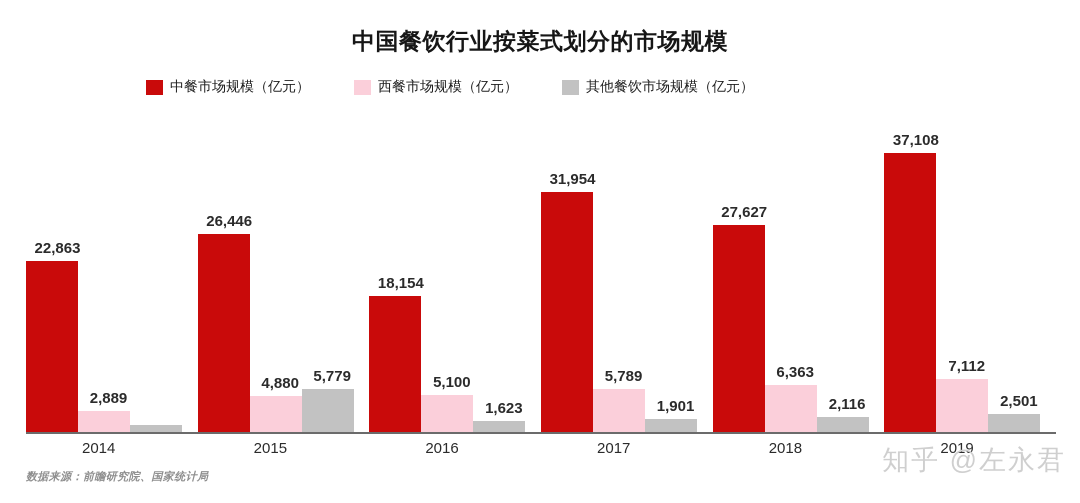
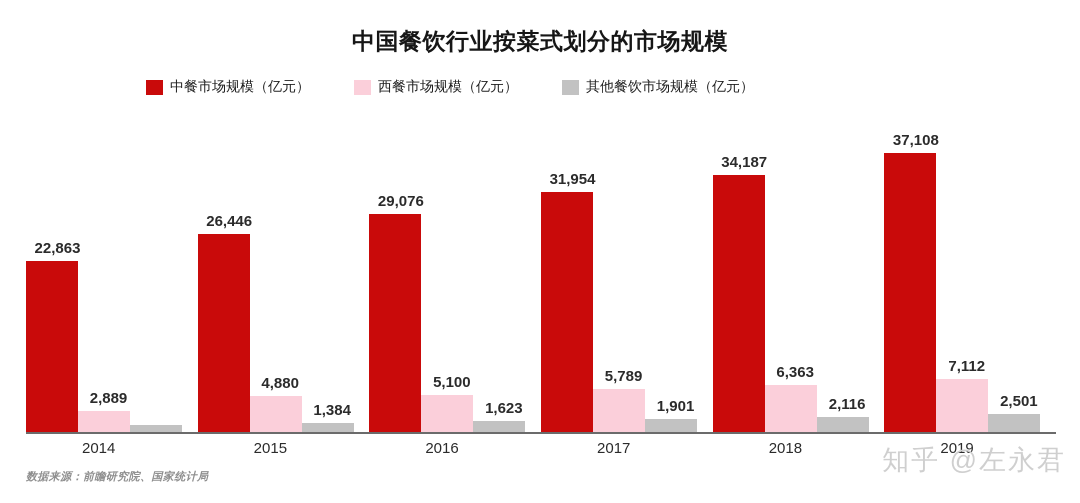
其他餐饮市场规模（亿元）/2015: 5,779 -> 1,384
中餐市场规模（亿元）/2016: 18,154 -> 29,076
中餐市场规模（亿元）/2018: 27,627 -> 34,187
